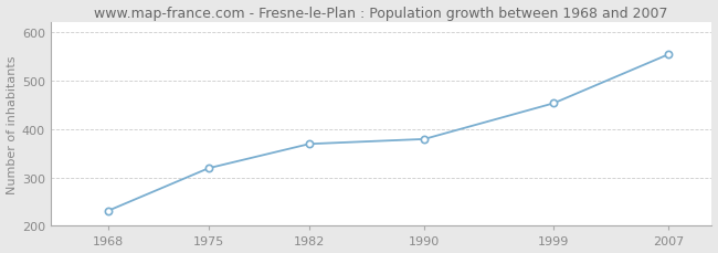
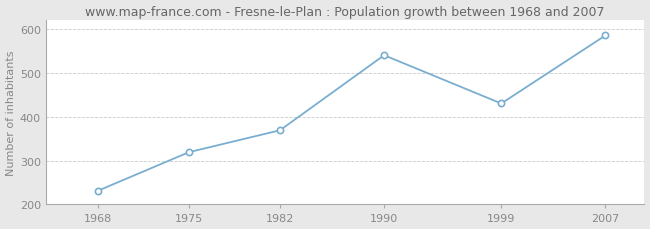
1990: 379 -> 540
1999: 453 -> 430
2007: 554 -> 585
